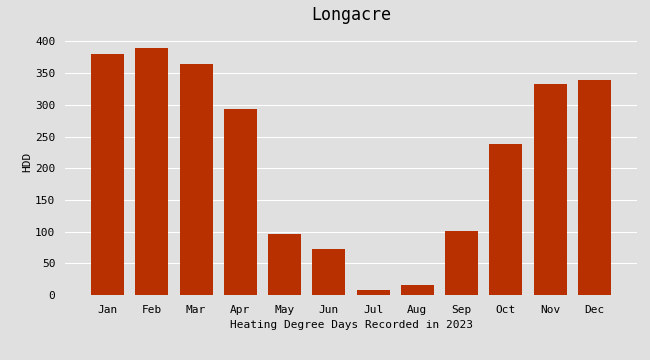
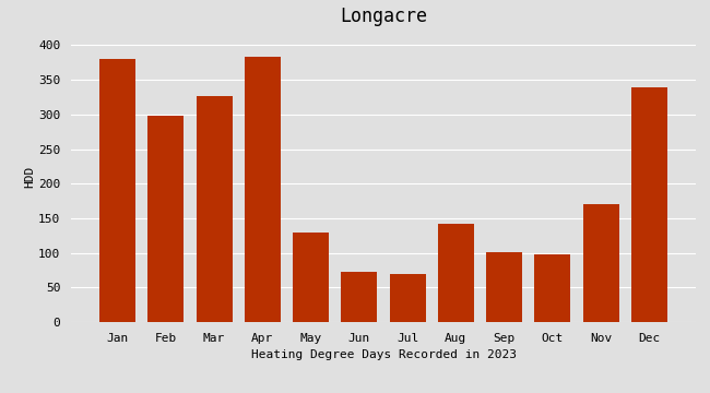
Feb: 389 -> 298
Mar: 365 -> 326
Apr: 293 -> 384
May: 97 -> 130
Jul: 8 -> 70
Aug: 16 -> 142
Oct: 239 -> 98
Nov: 333 -> 170
